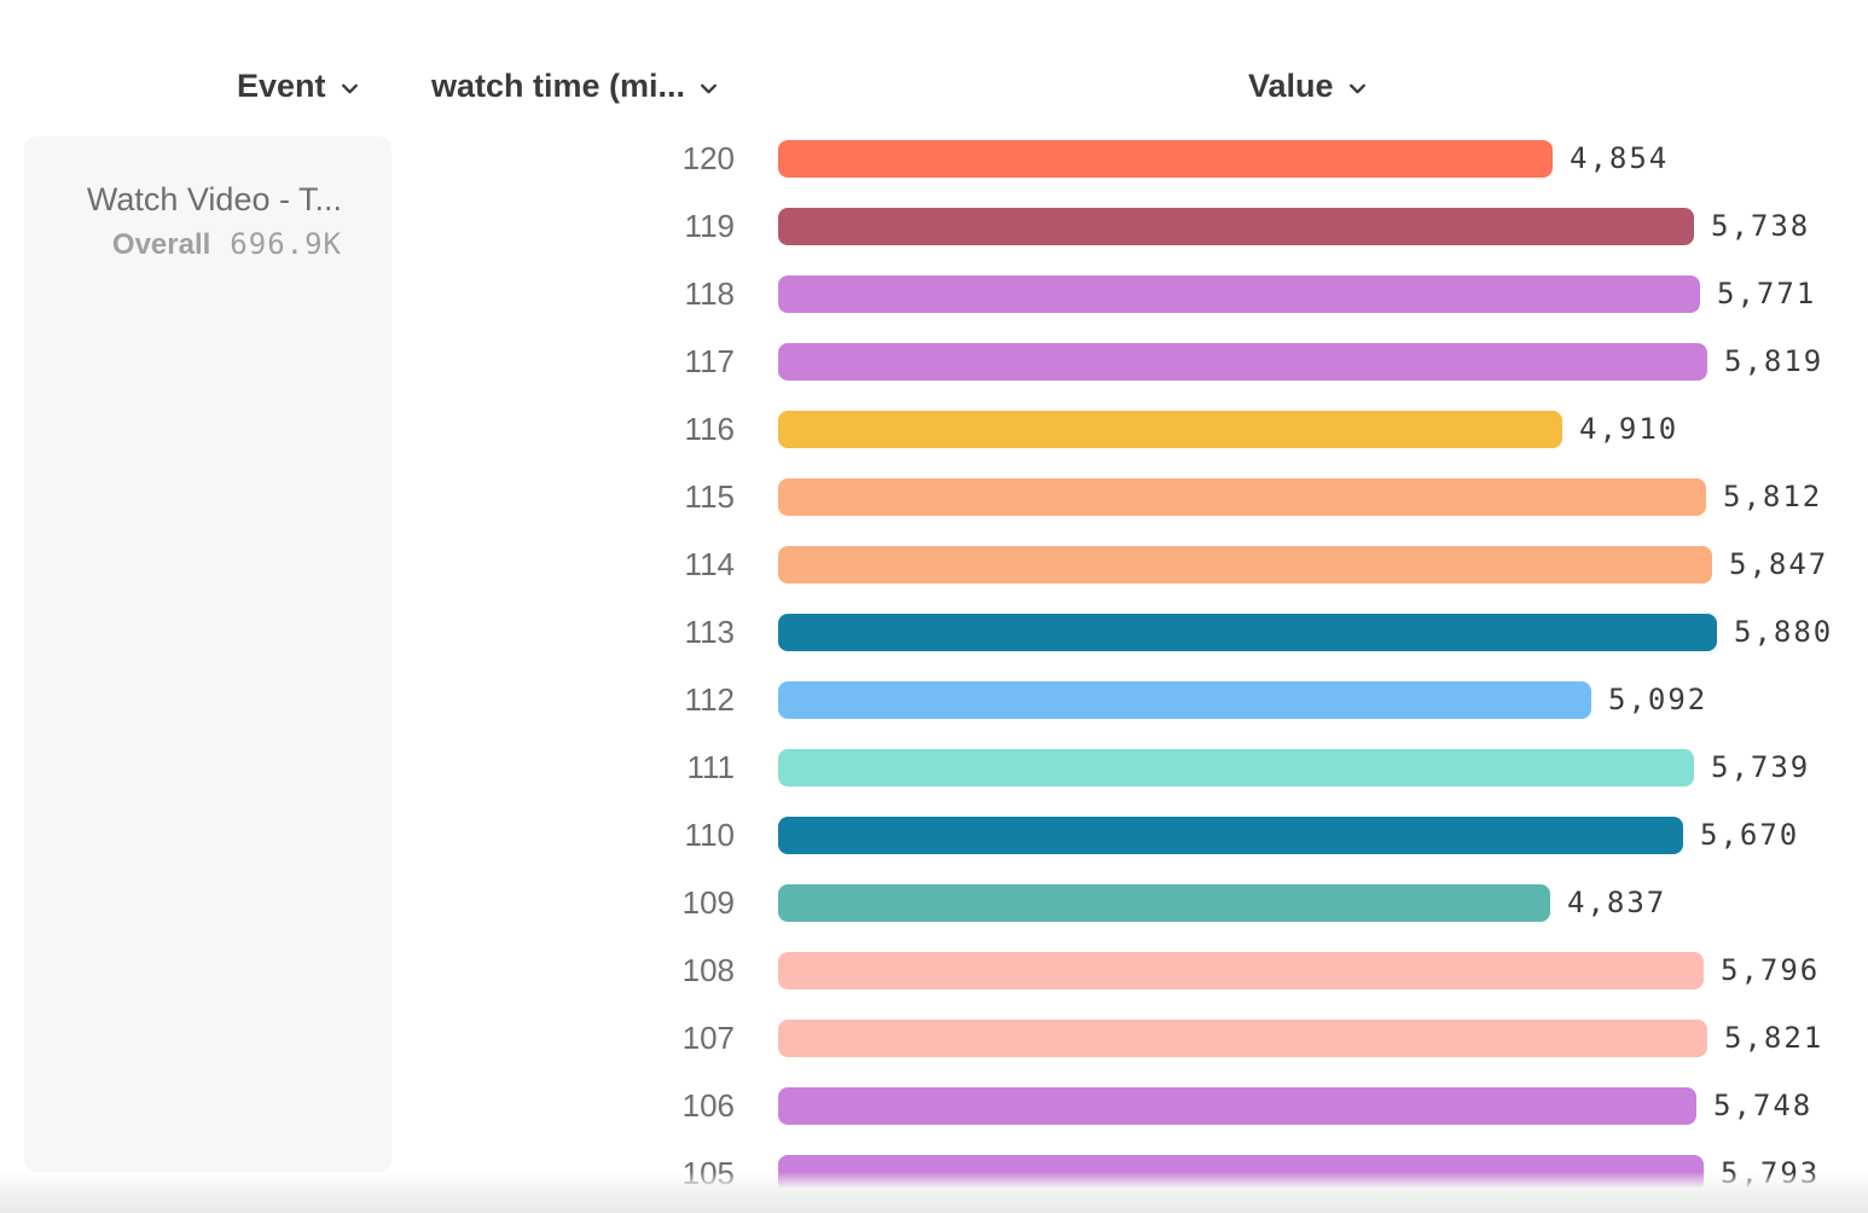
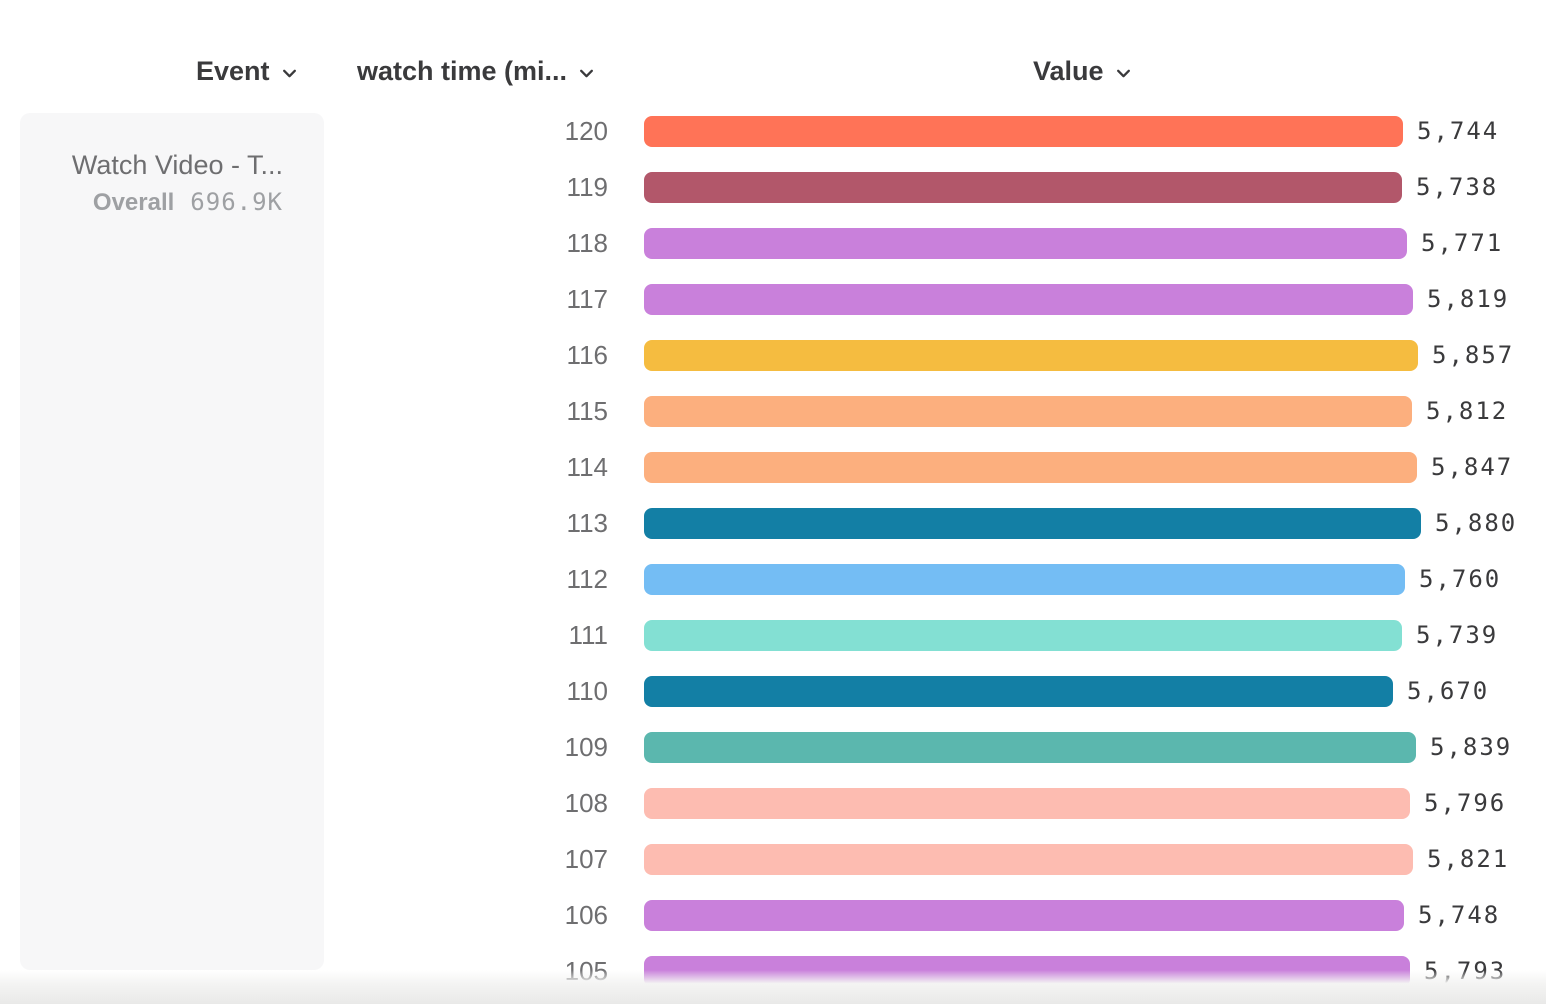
120: 4,854 -> 5,744
116: 4,910 -> 5,857
112: 5,092 -> 5,760
109: 4,837 -> 5,839
